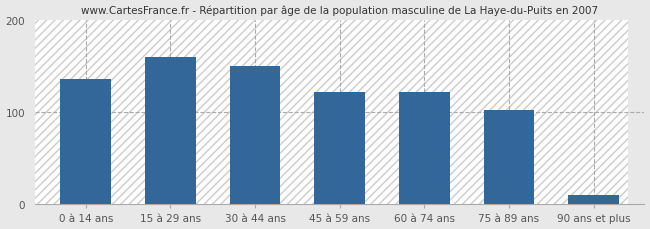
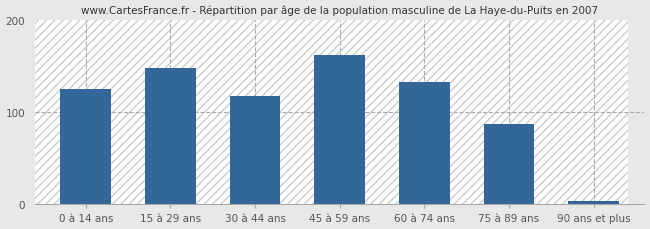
0 à 14 ans: 136 -> 125
15 à 29 ans: 160 -> 148
30 à 44 ans: 150 -> 118
45 à 59 ans: 122 -> 162
60 à 74 ans: 122 -> 133
75 à 89 ans: 102 -> 87
90 ans et plus: 10 -> 4
